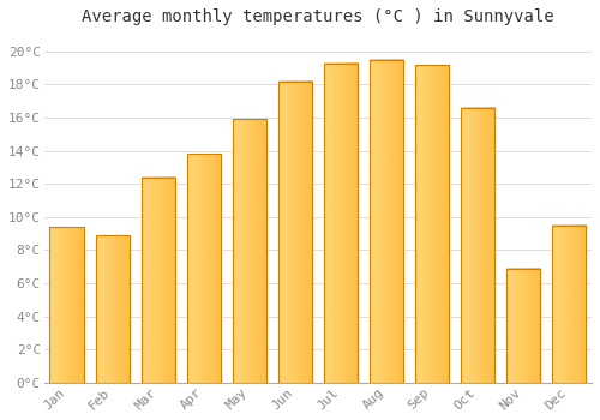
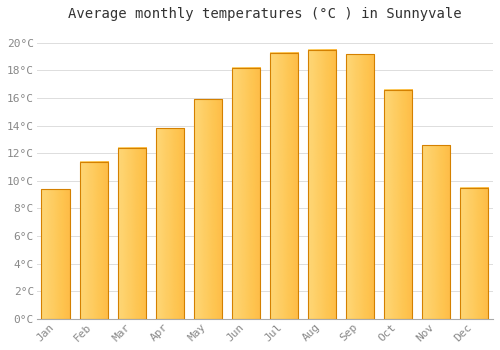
Feb: 8.9°C -> 11.4°C
Nov: 6.9°C -> 12.6°C
